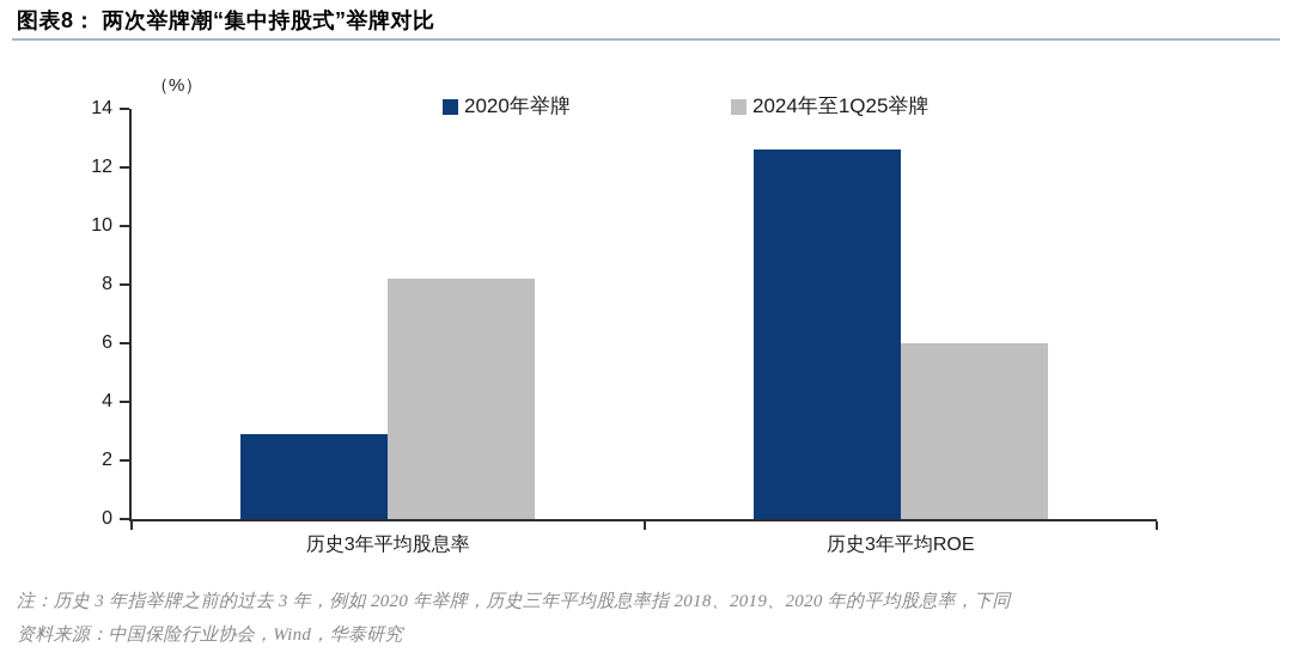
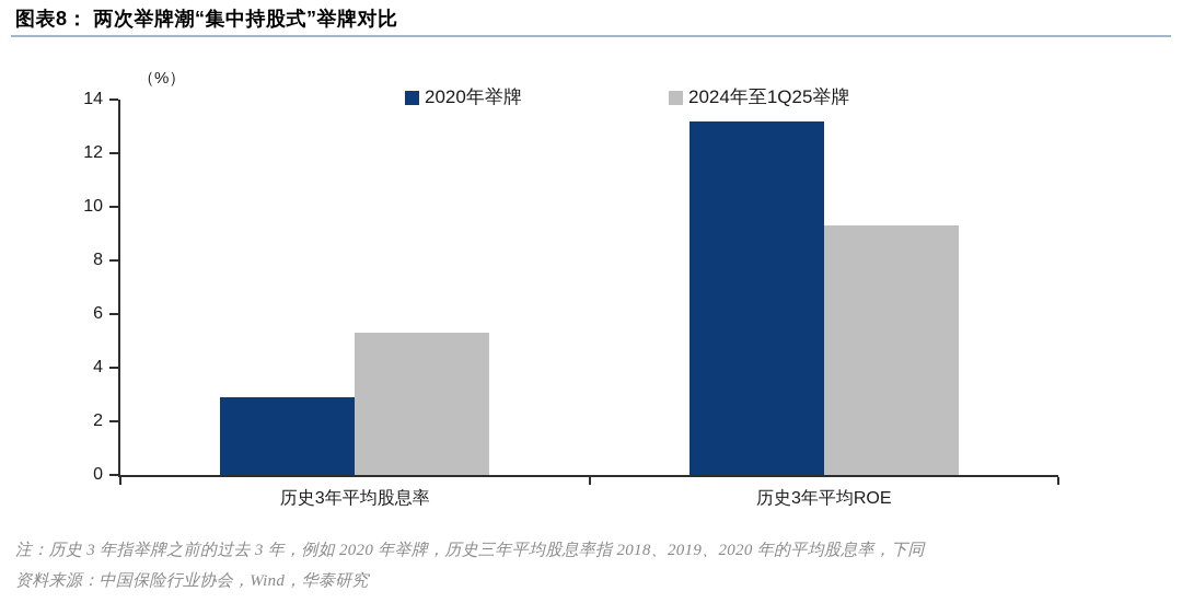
2024年至1Q25举牌/历史3年平均股息率: 8.2 -> 5.3
2020年举牌/历史3年平均ROE: 12.6 -> 13.2
2024年至1Q25举牌/历史3年平均ROE: 6.0 -> 9.3
